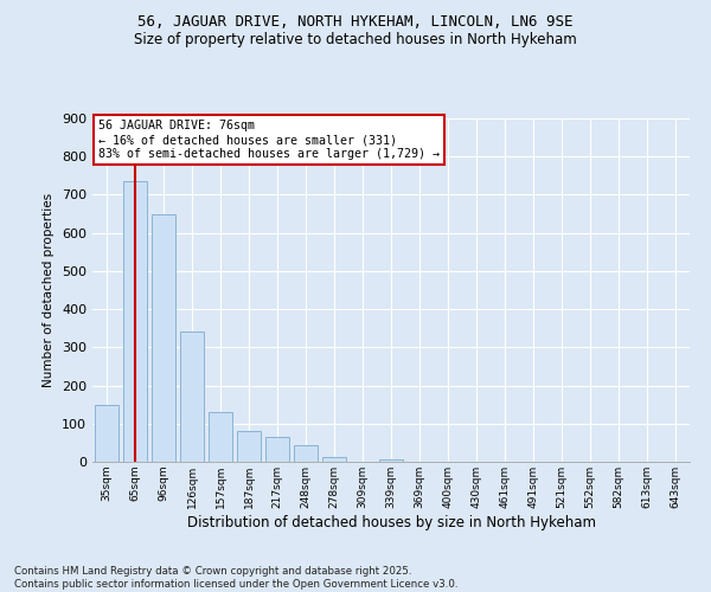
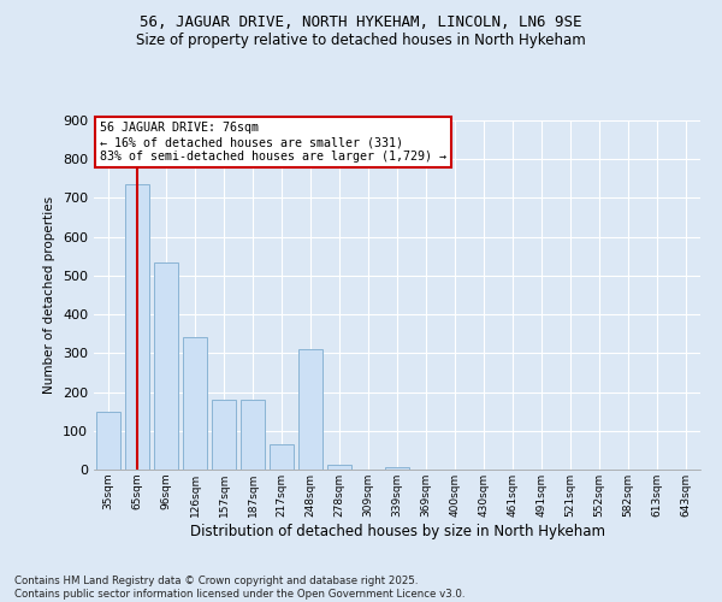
96sqm: 650 -> 535
157sqm: 130 -> 180
187sqm: 80 -> 180
248sqm: 45 -> 310
